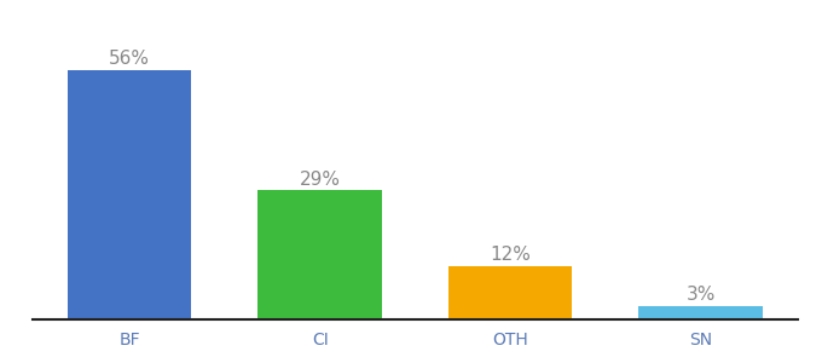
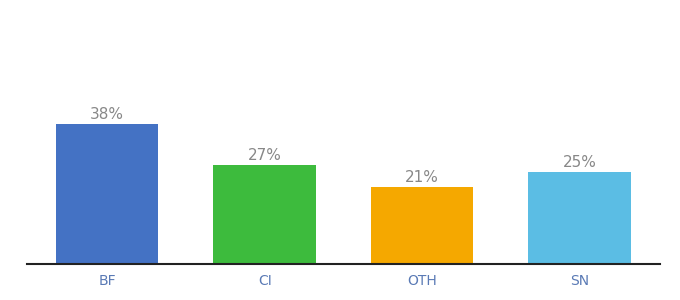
BF: 56% -> 38%
CI: 29% -> 27%
OTH: 12% -> 21%
SN: 3% -> 25%
